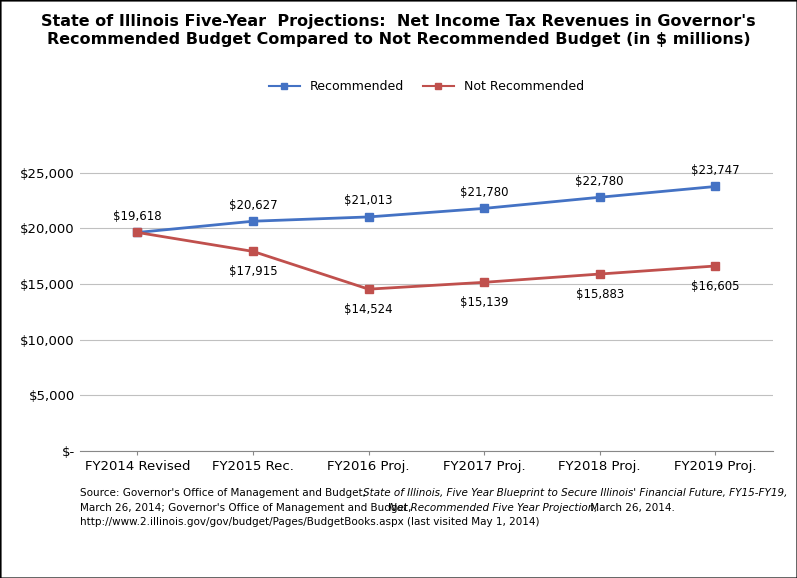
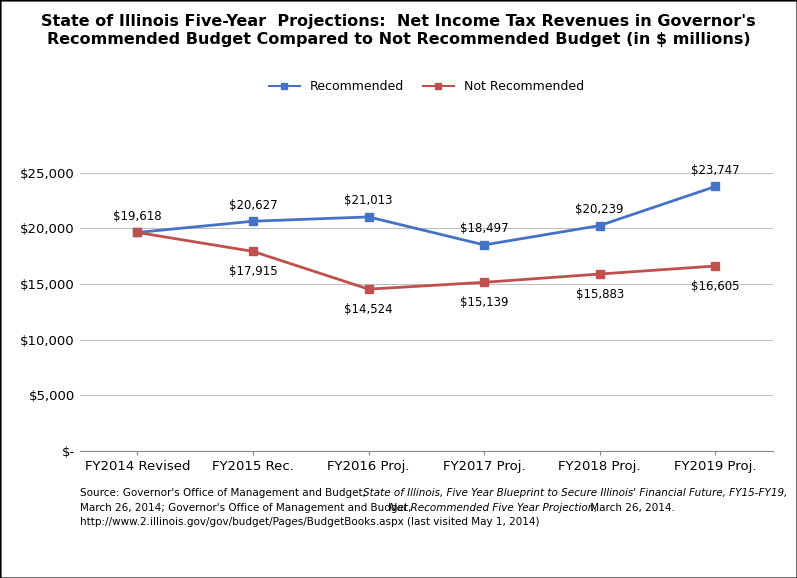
Recommended/FY2017 Proj.: $21,780 -> $18,497
Recommended/FY2018 Proj.: $22,780 -> $20,239
